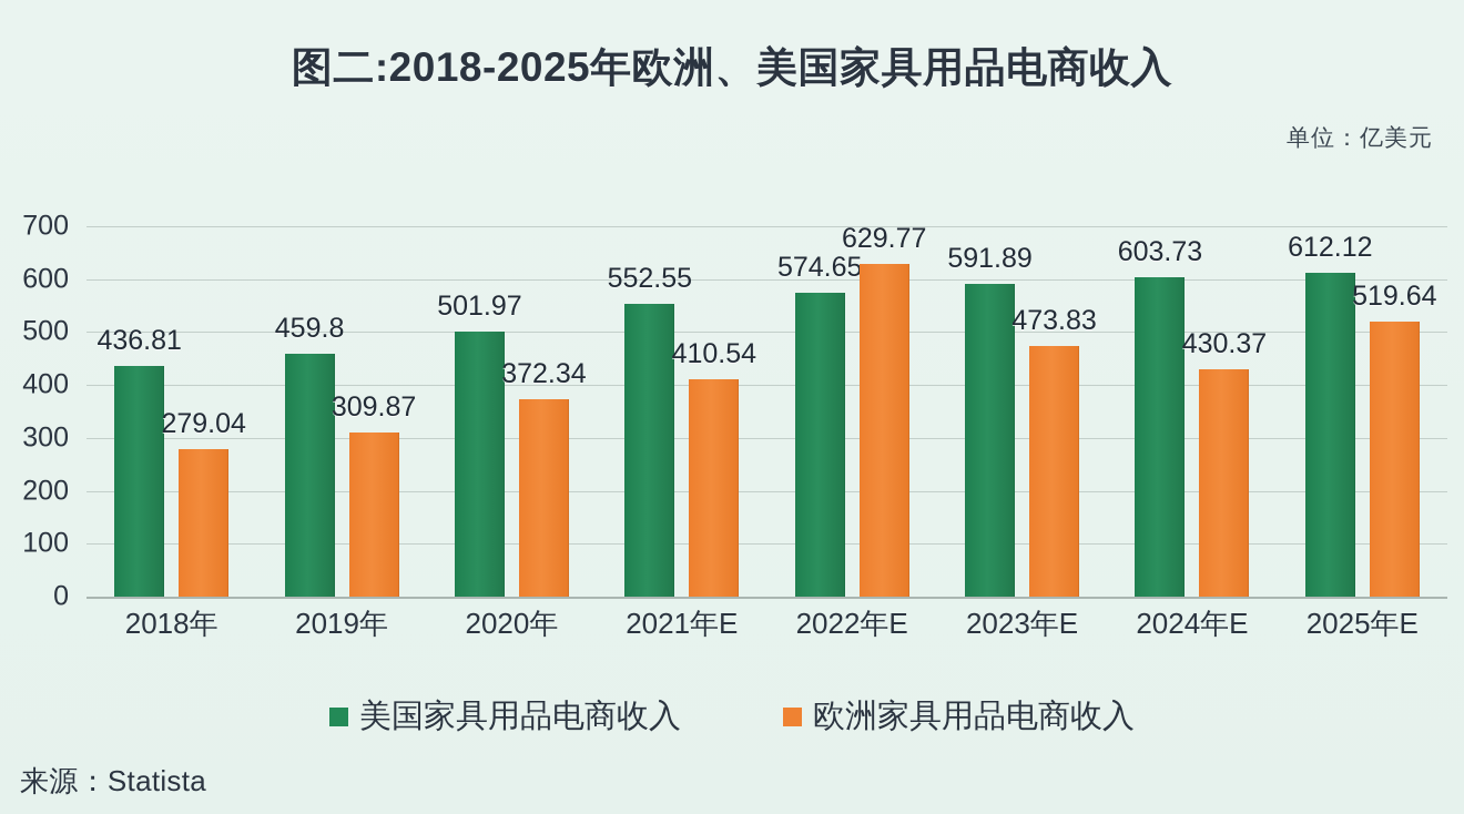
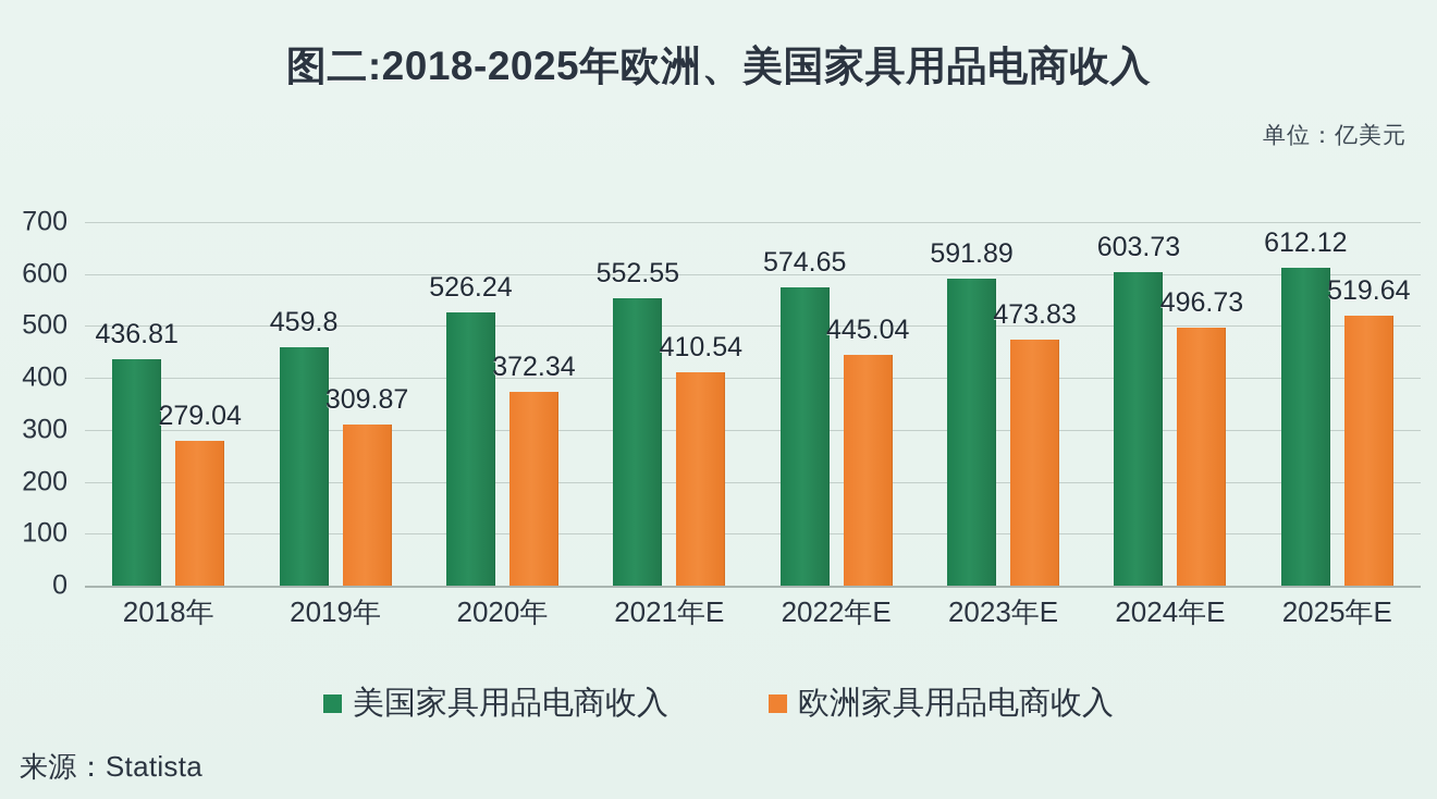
美国家具用品电商收入/2020年: 501.97 -> 526.24
欧洲家具用品电商收入/2022年E: 629.77 -> 445.04
欧洲家具用品电商收入/2024年E: 430.37 -> 496.73
